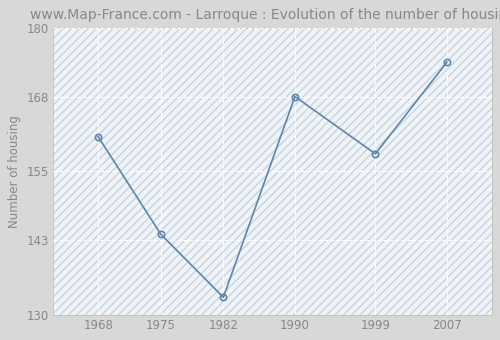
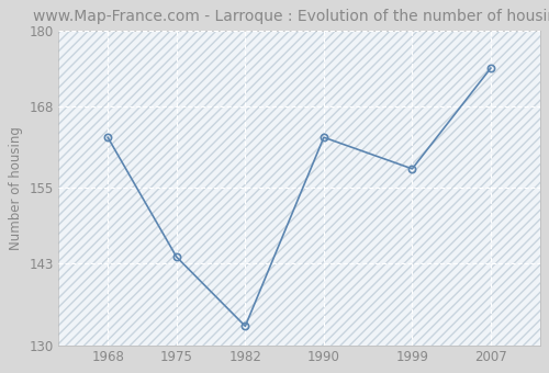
1968: 161 -> 163
1990: 168 -> 163
